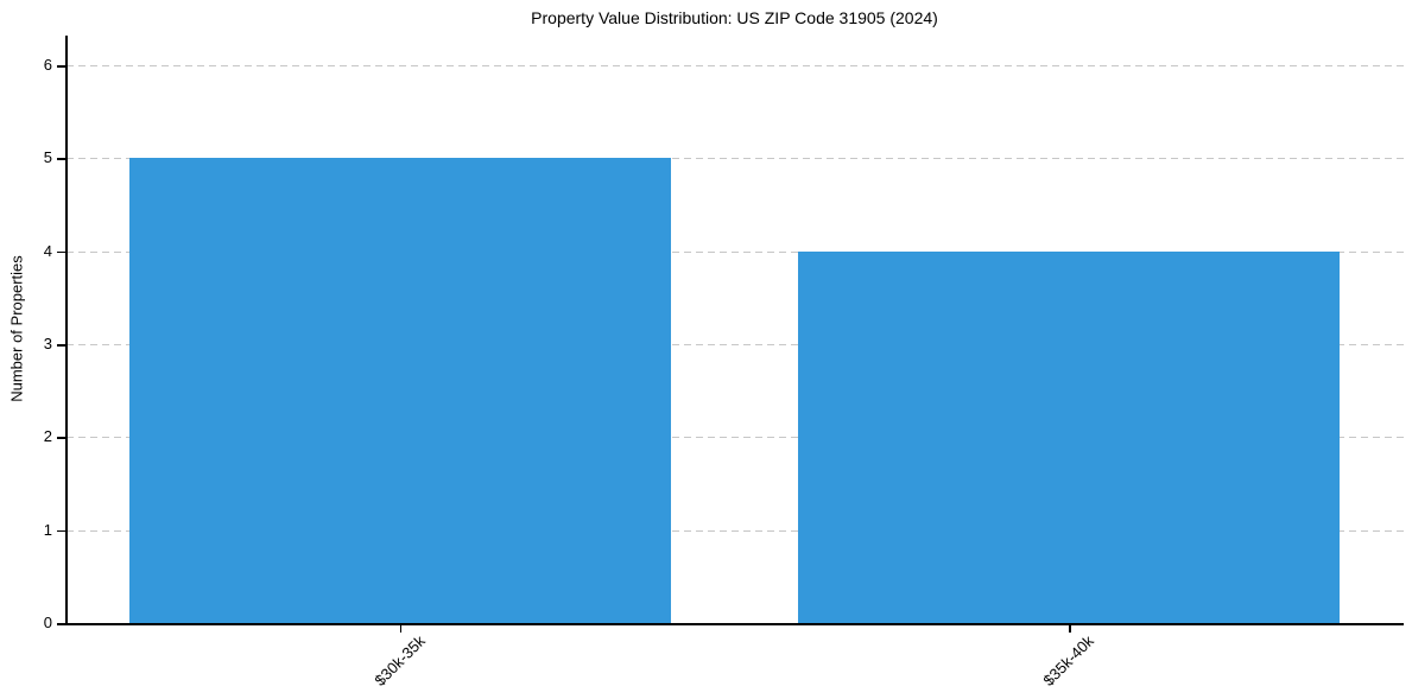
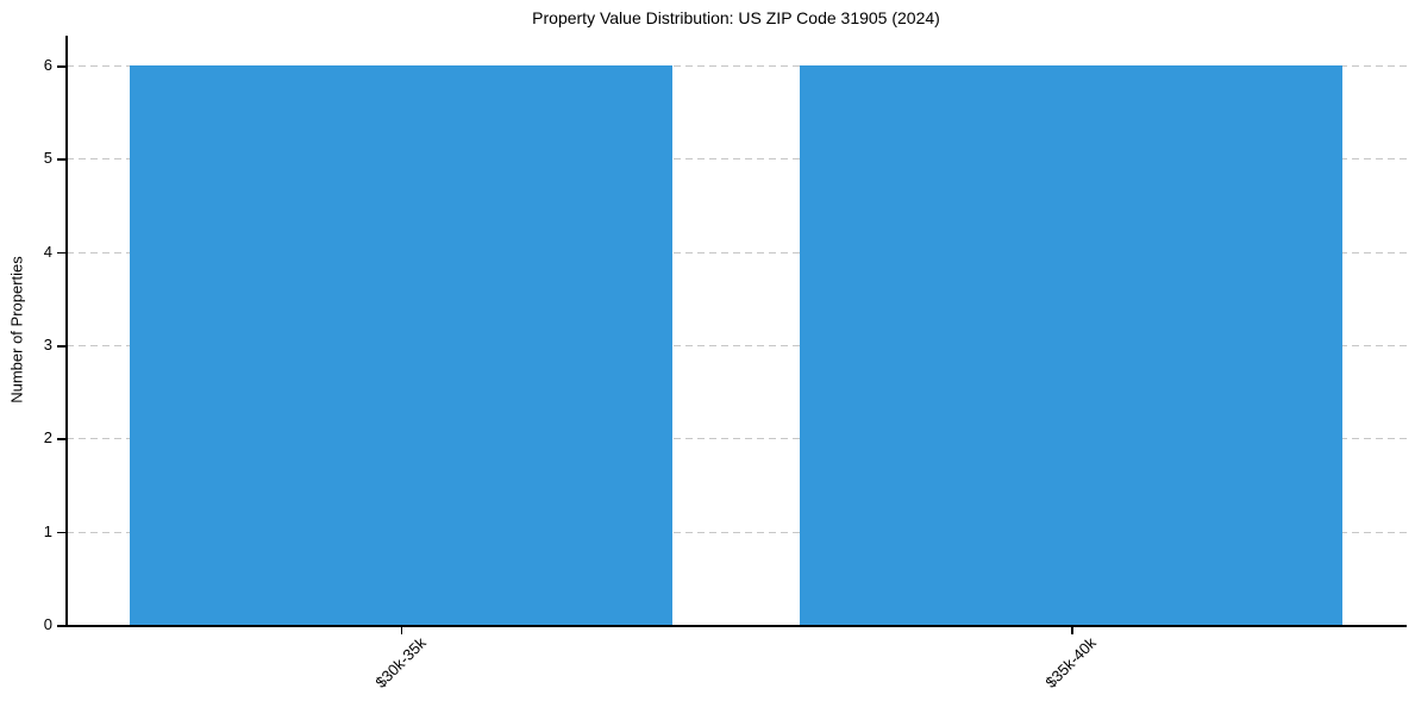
$30k-35k: 5 -> 6
$35k-40k: 4 -> 6
